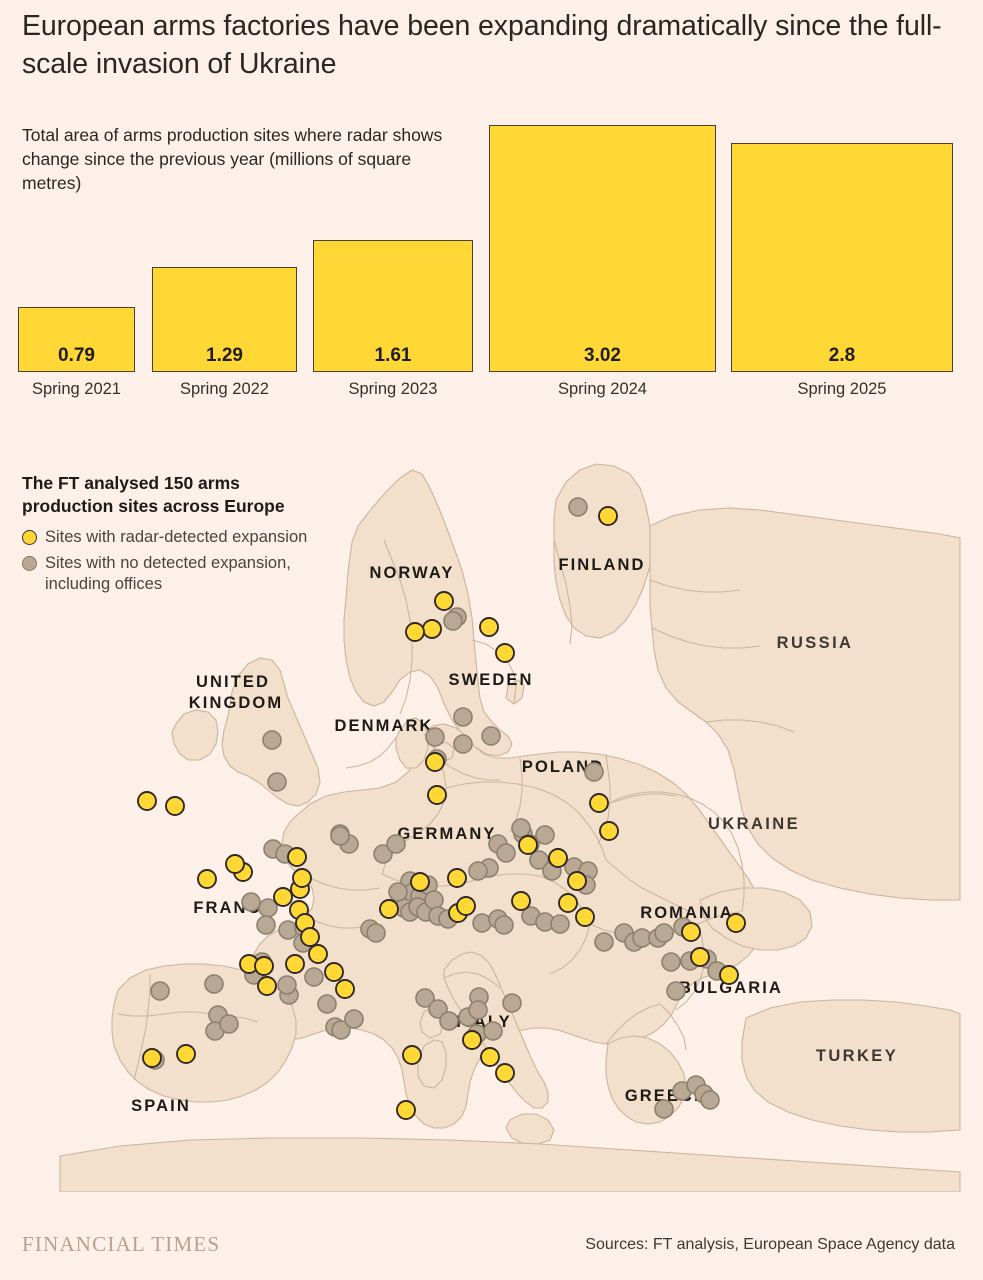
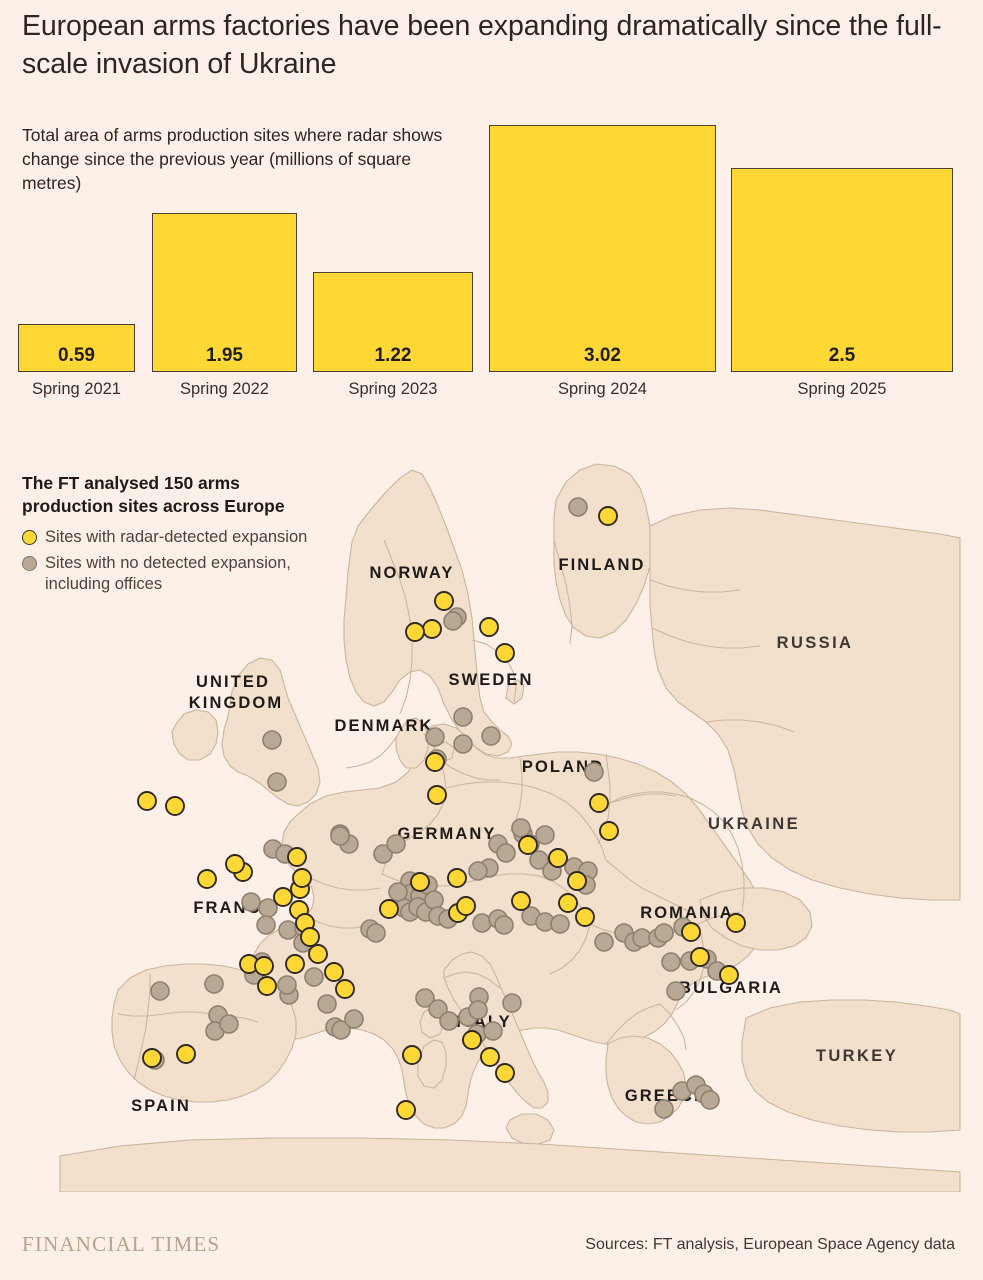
Spring 2021: 0.79 -> 0.59
Spring 2022: 1.29 -> 1.95
Spring 2023: 1.61 -> 1.22
Spring 2025: 2.8 -> 2.5
